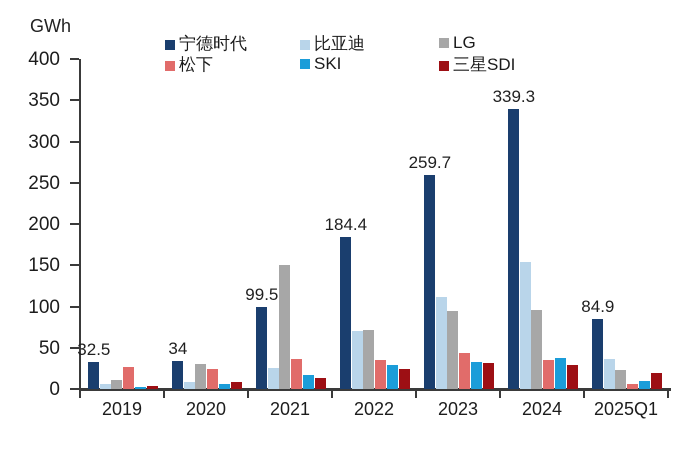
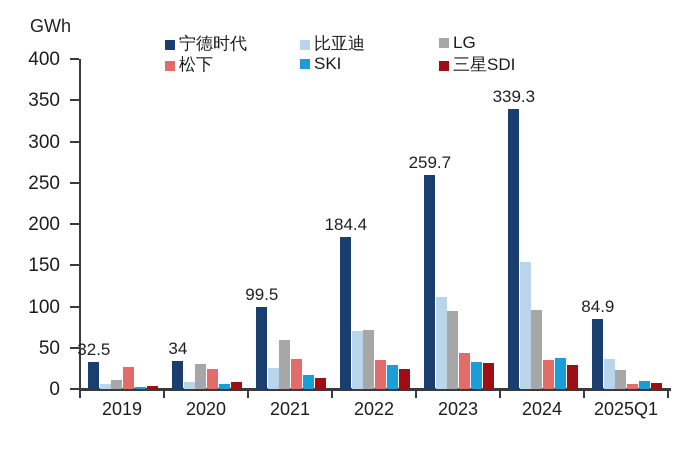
LG/2021: 150 -> 60
三星SDI/2025Q1: 20 -> 10
